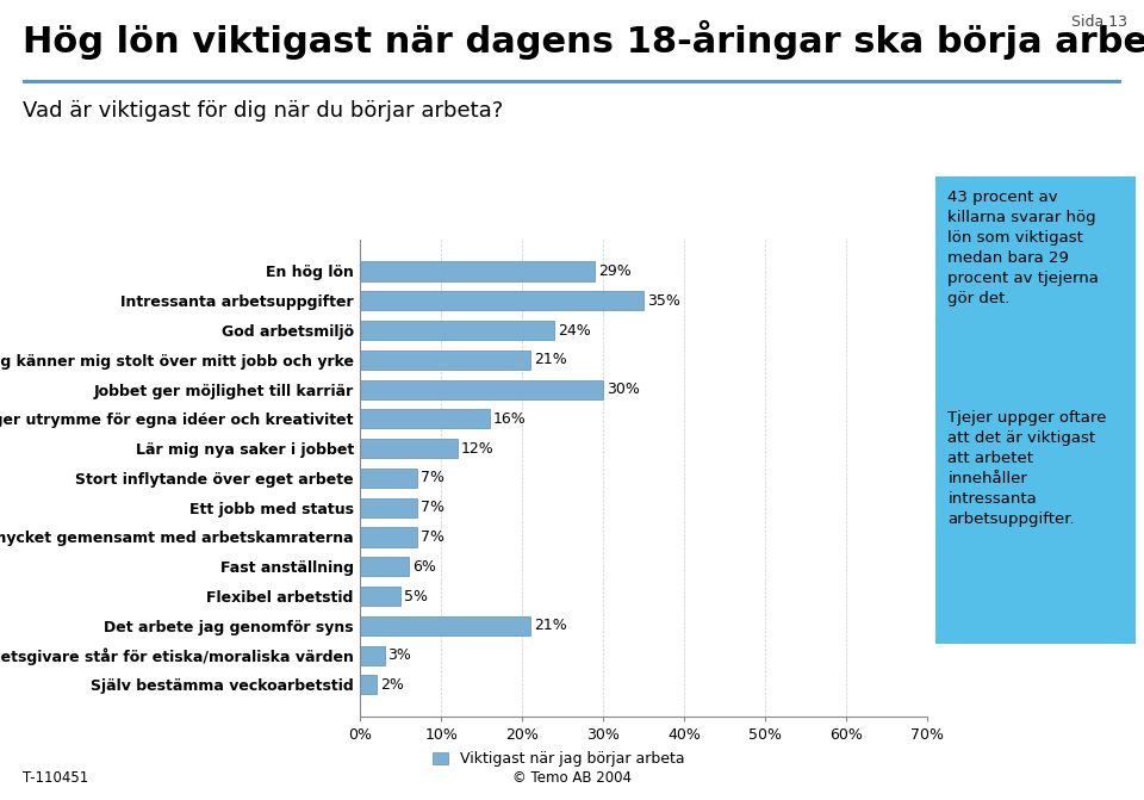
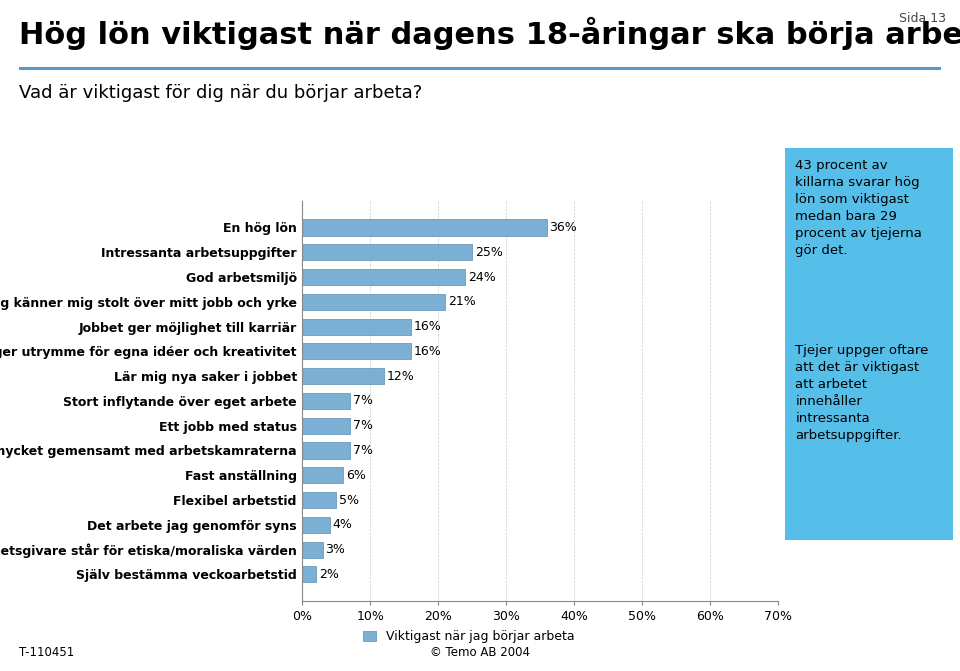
En hög lön: 29% -> 36%
Intressanta arbetsuppgifter: 35% -> 25%
Jobbet ger möjlighet till karriär: 30% -> 16%
Det arbete jag genomför syns: 21% -> 4%
